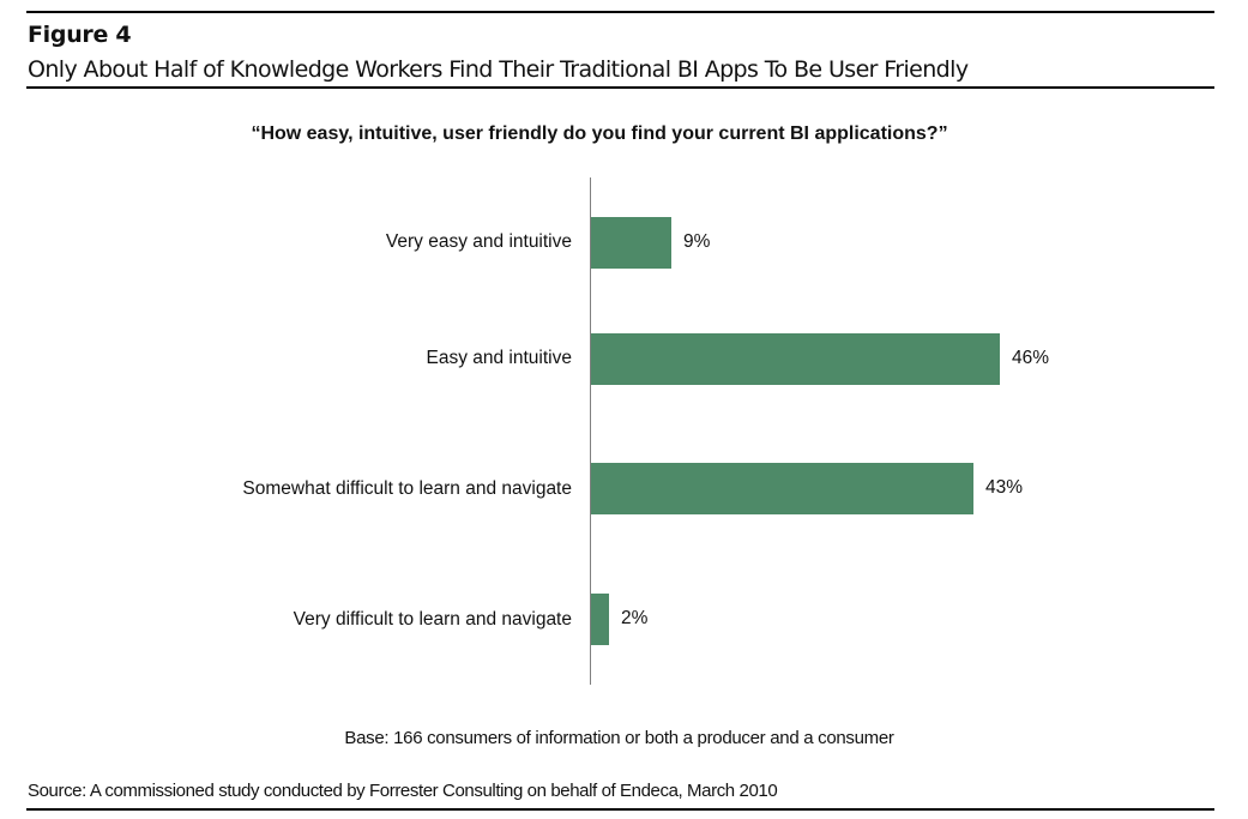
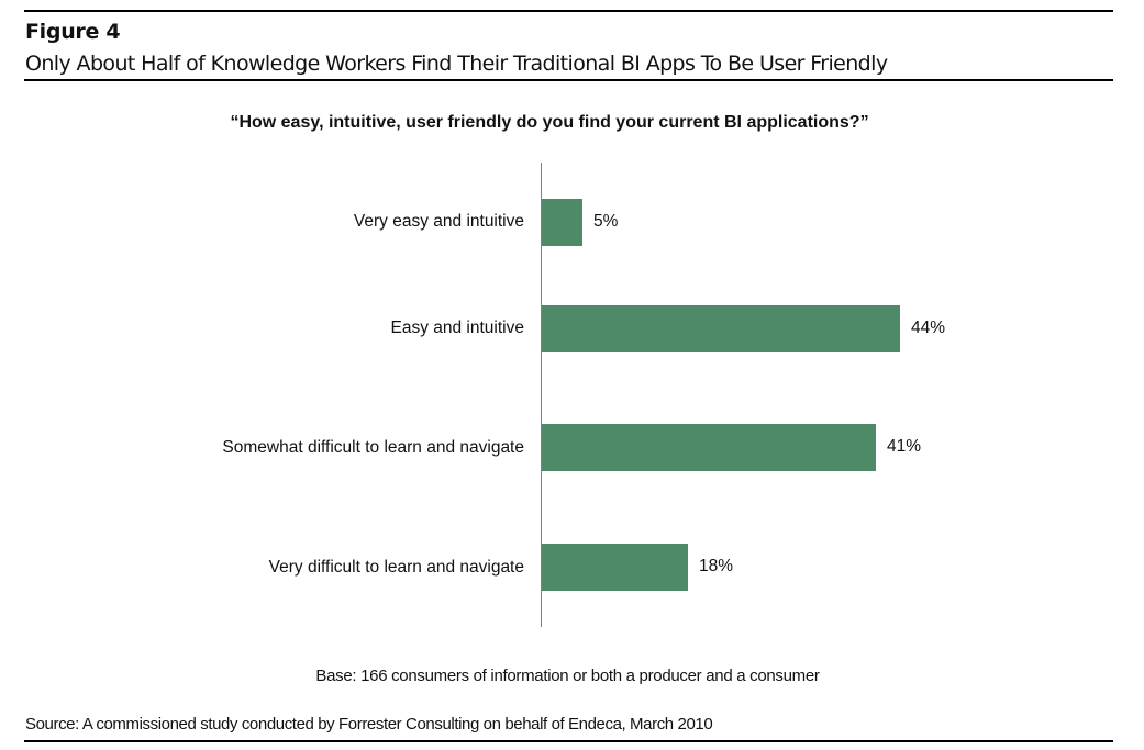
Very easy and intuitive: 9% -> 5%
Easy and intuitive: 46% -> 44%
Somewhat difficult to learn and navigate: 43% -> 41%
Very difficult to learn and navigate: 2% -> 18%
